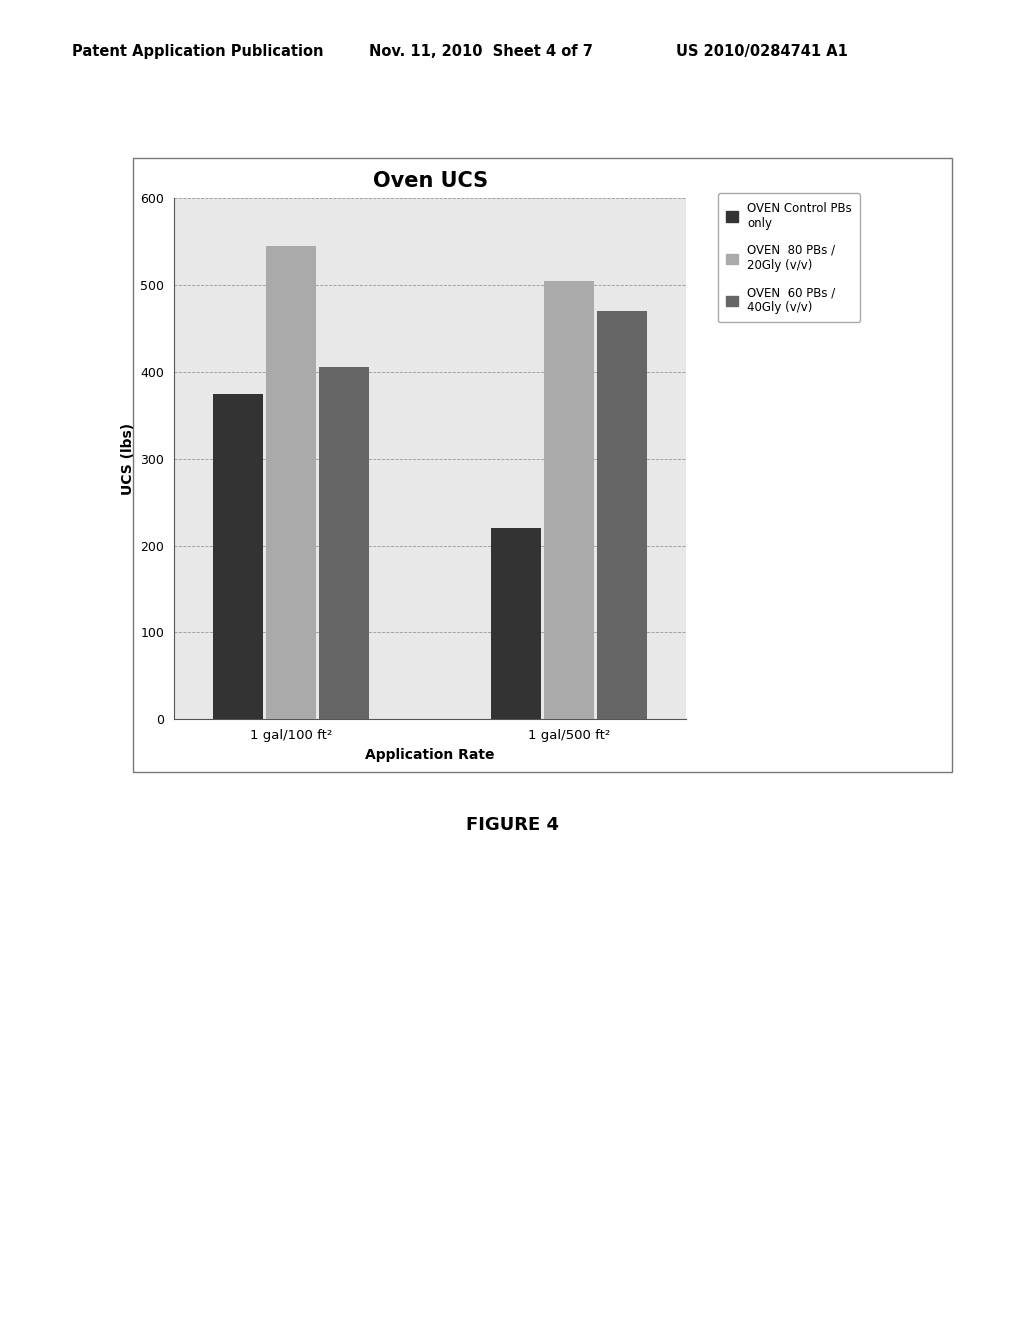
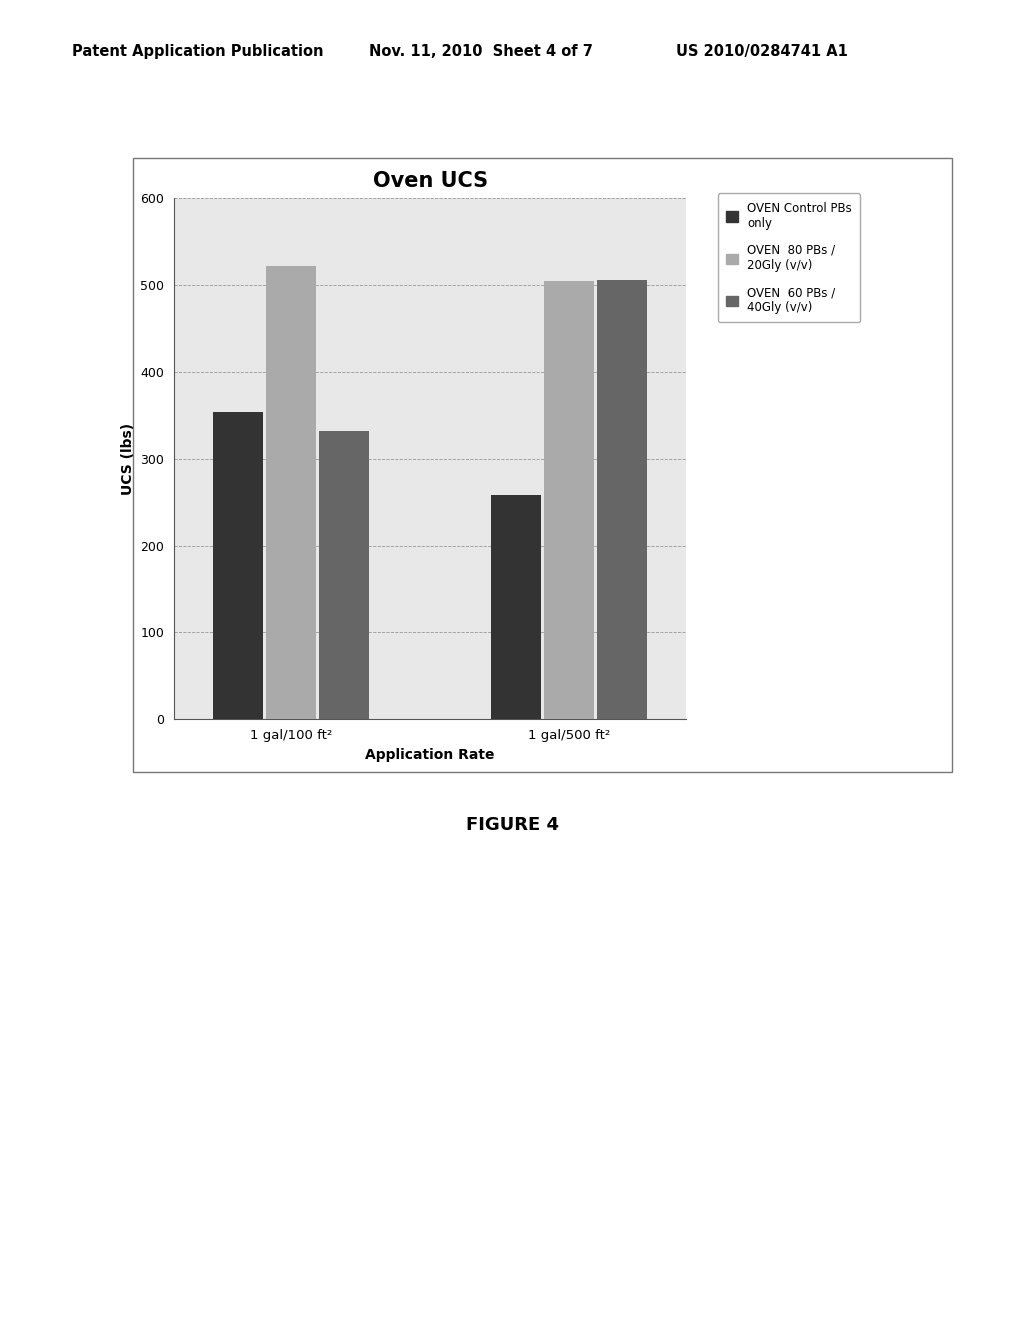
OVEN Control PBs only/1 gal/100 ft²: 375 -> 354
OVEN 80 PBs / 20Gly (v/v)/1 gal/100 ft²: 545 -> 522
OVEN 60 PBs / 40Gly (v/v)/1 gal/100 ft²: 405 -> 332
OVEN Control PBs only/1 gal/500 ft²: 220 -> 258
OVEN 60 PBs / 40Gly (v/v)/1 gal/500 ft²: 470 -> 506
